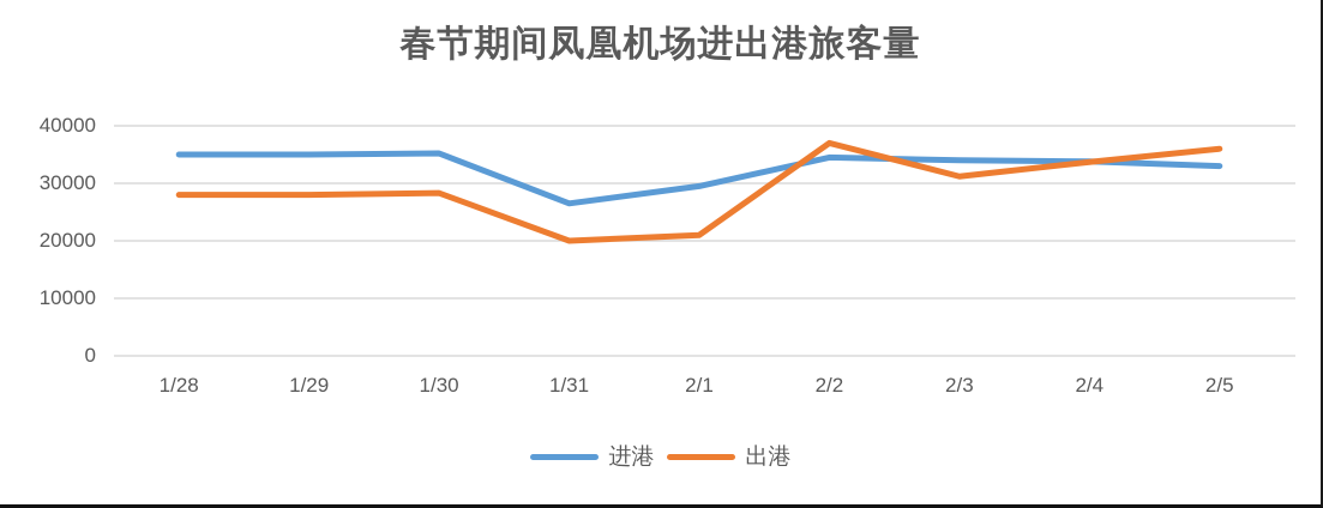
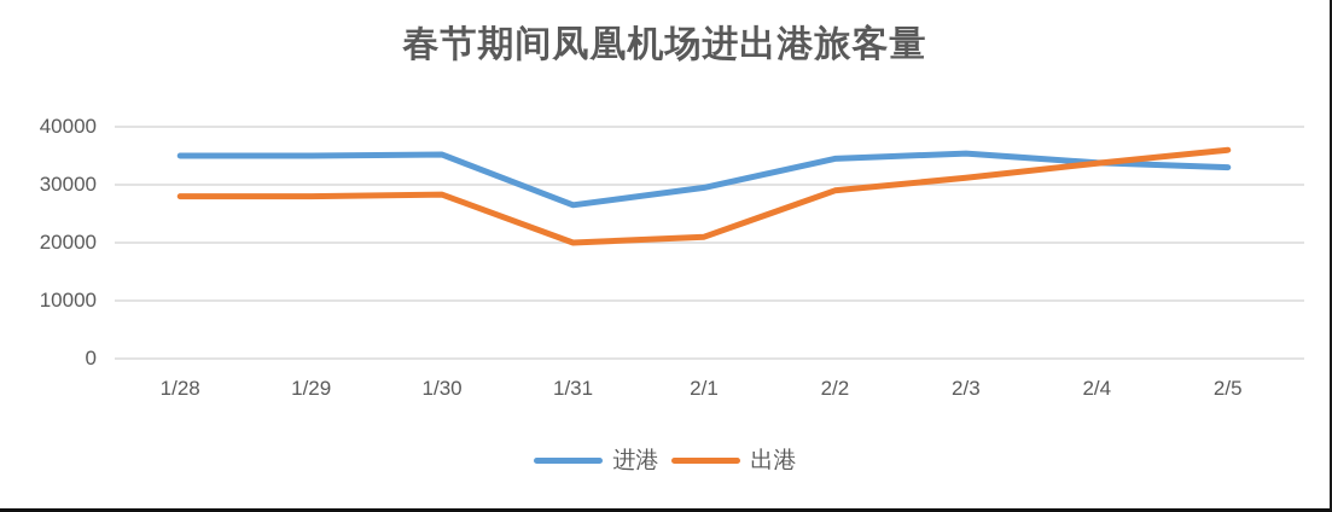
出港/2/2: 37000 -> 29000
进港/2/3: 34000 -> 35000
